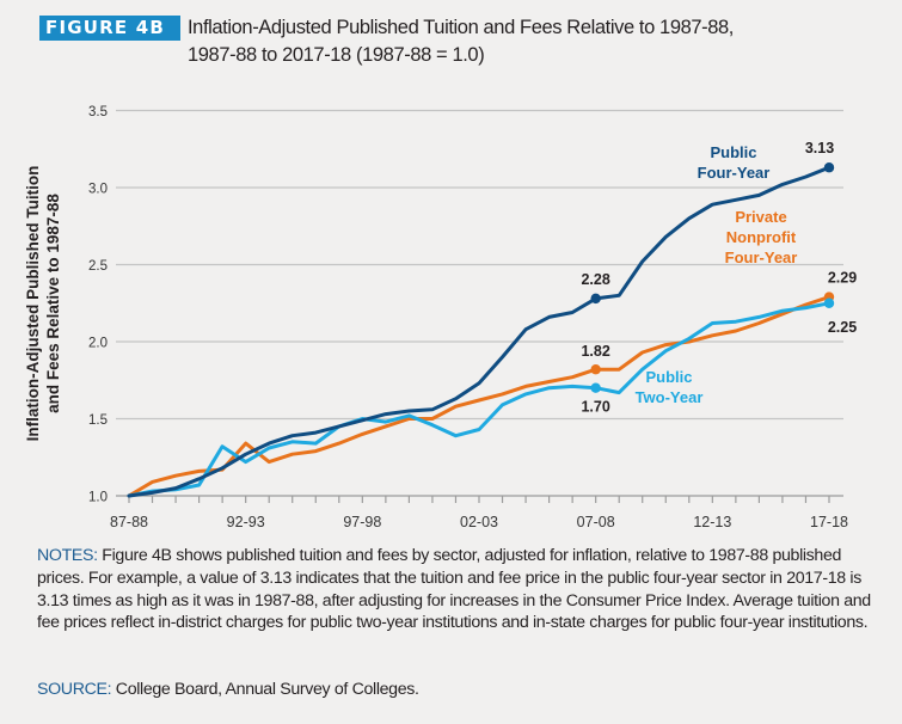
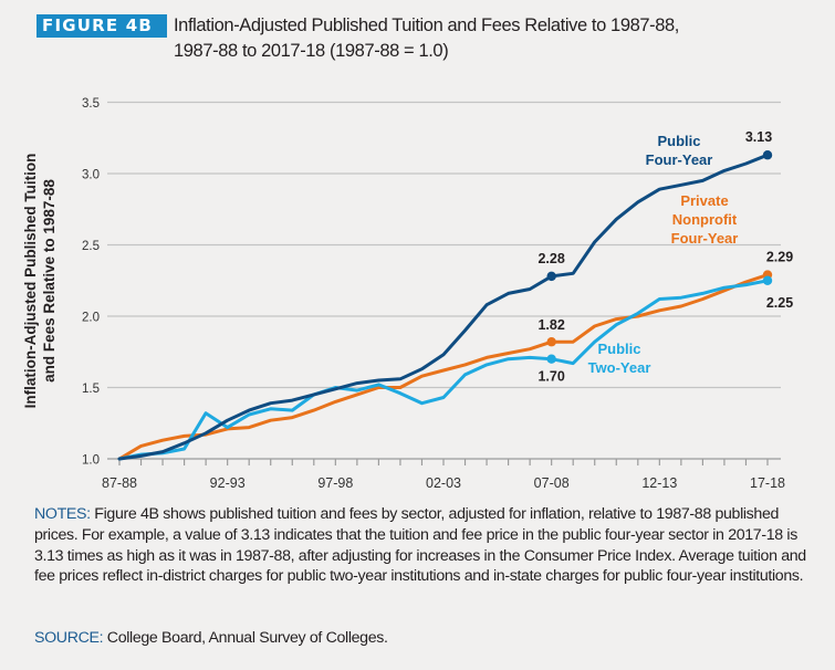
Private Nonprofit Four-Year/92-93: 1.34 -> 1.21
